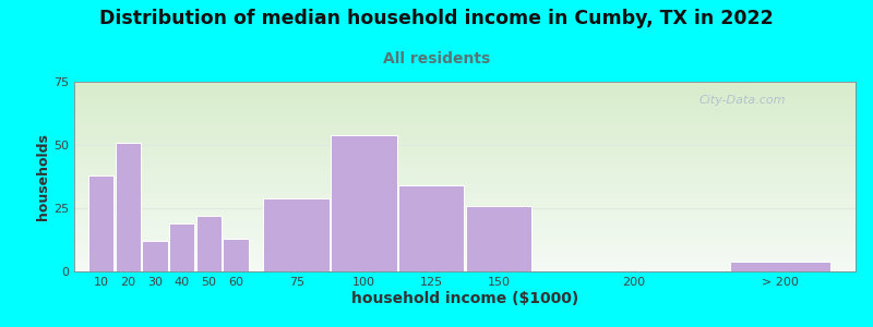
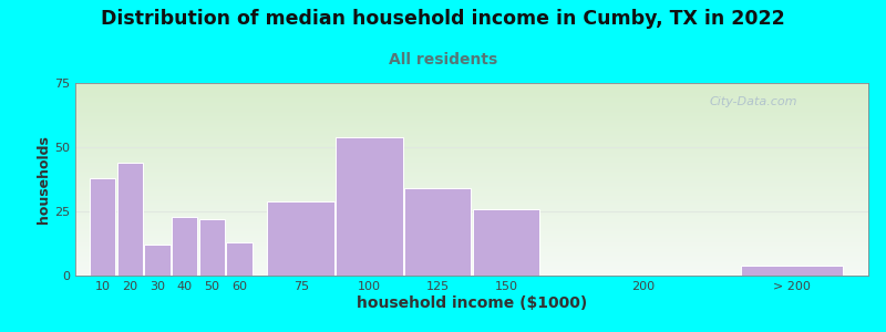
20: 51 -> 44
40: 19 -> 23
